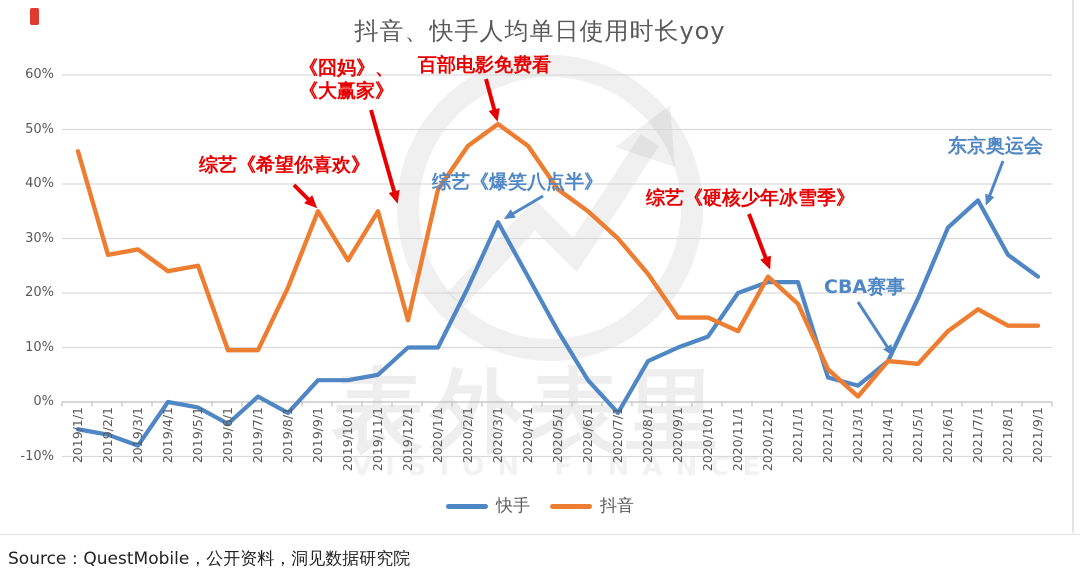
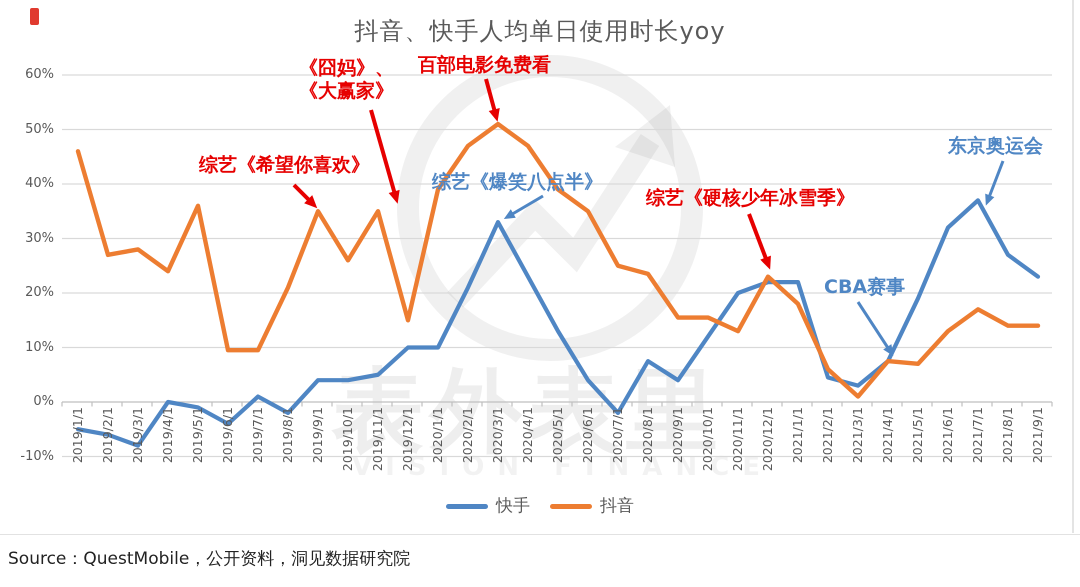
抖音/2019/5/1: 25% -> 36%
抖音/2020/7/1: 30% -> 25%
快手/2020/9/1: 10% -> 4%
